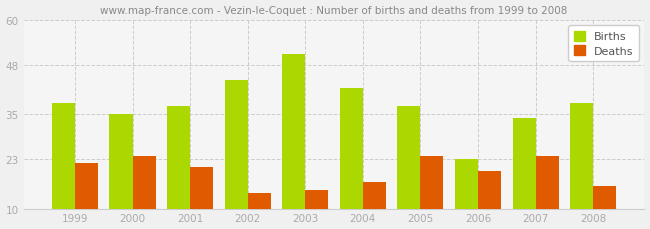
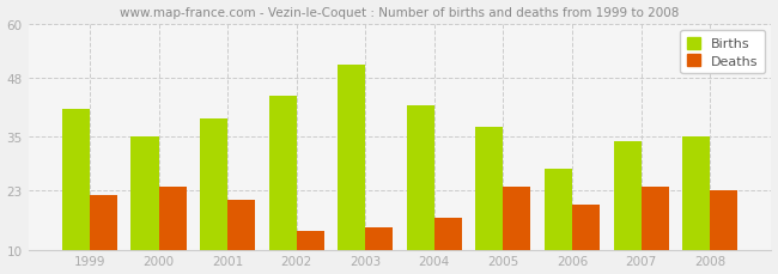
Births/1999: 38 -> 41
Births/2001: 37 -> 39
Births/2006: 23 -> 28
Births/2008: 38 -> 35
Deaths/2008: 16 -> 23
